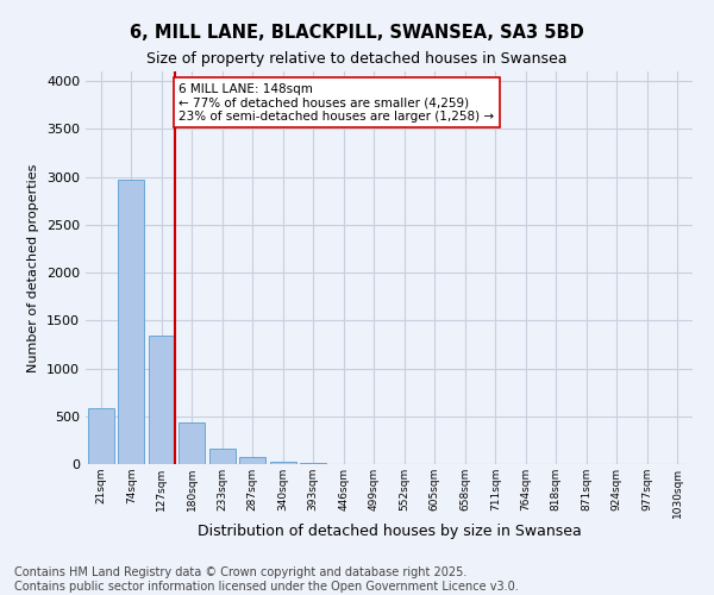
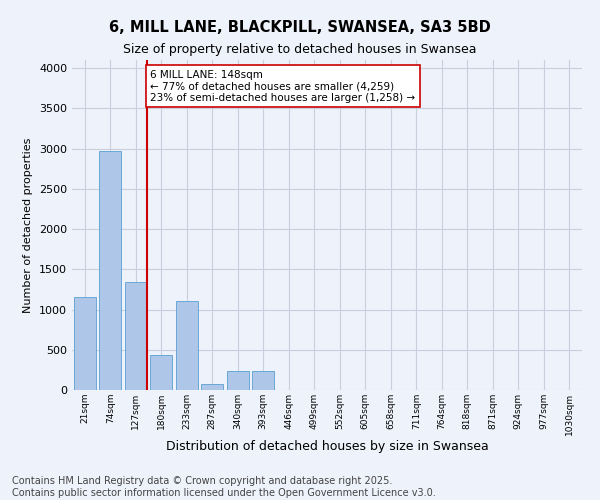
21sqm: 580 -> 1160
233sqm: 160 -> 1100
340sqm: 30 -> 240
393sqm: 10 -> 240
